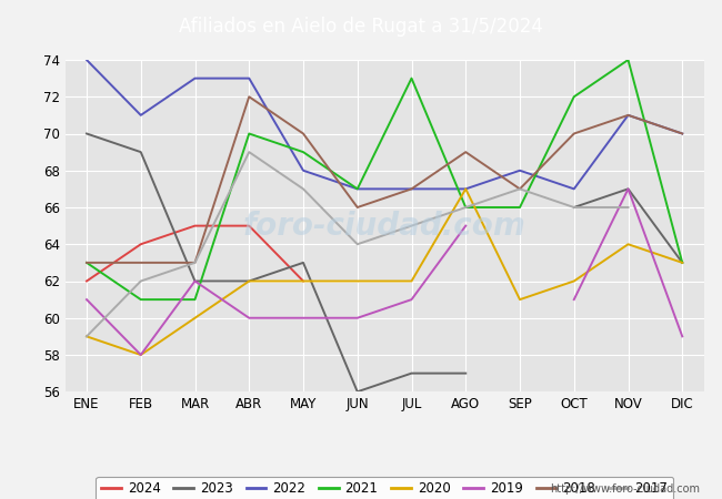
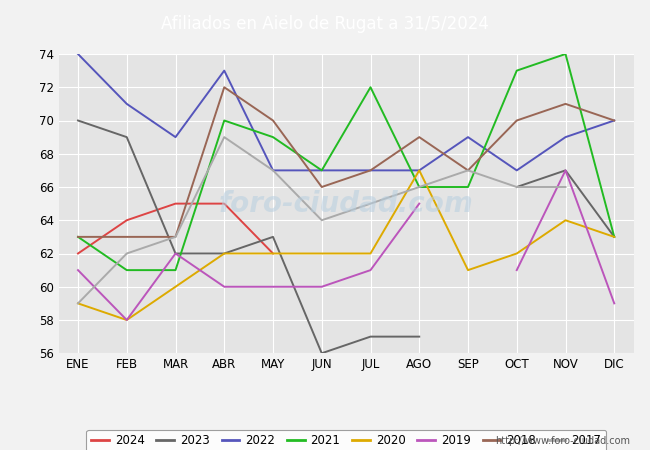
2022/MAR: 73 -> 69
2022/MAY: 68 -> 67
2021/JUL: 73 -> 72
2022/SEP: 68 -> 69
2021/OCT: 72 -> 73
2022/NOV: 71 -> 69
